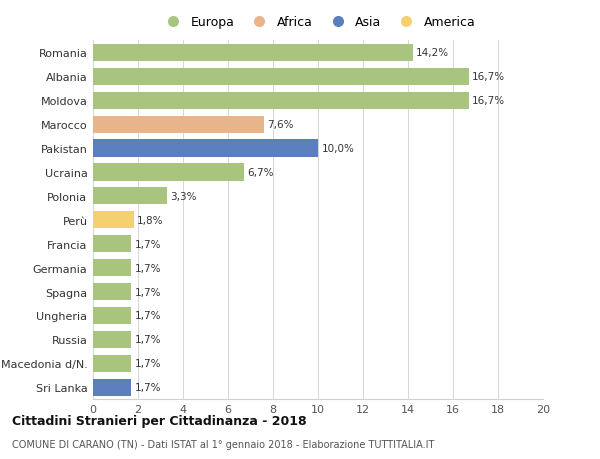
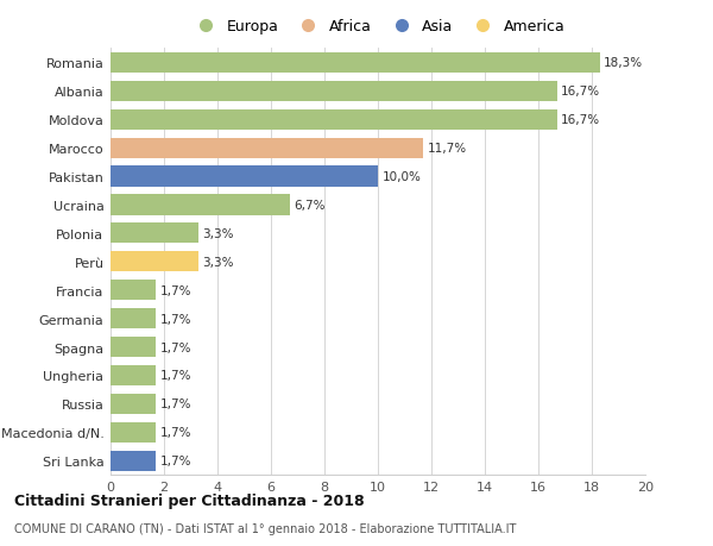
Romania: 14,2% -> 18,3%
Marocco: 7,6% -> 11,7%
Perù: 1,8% -> 3,3%
